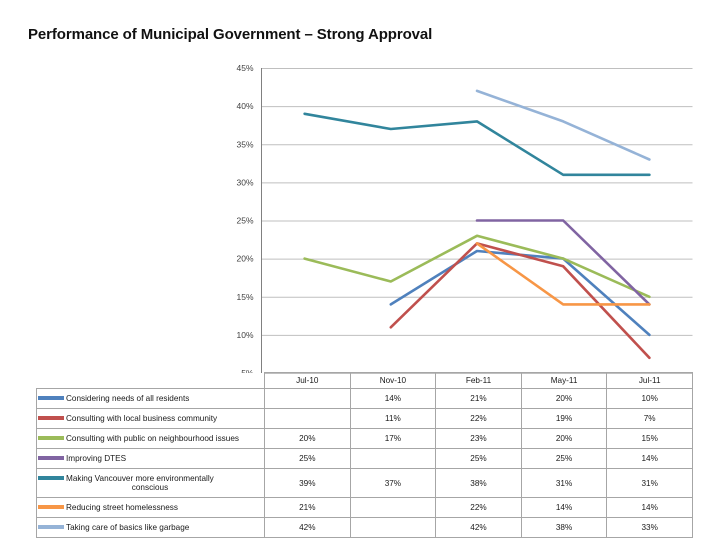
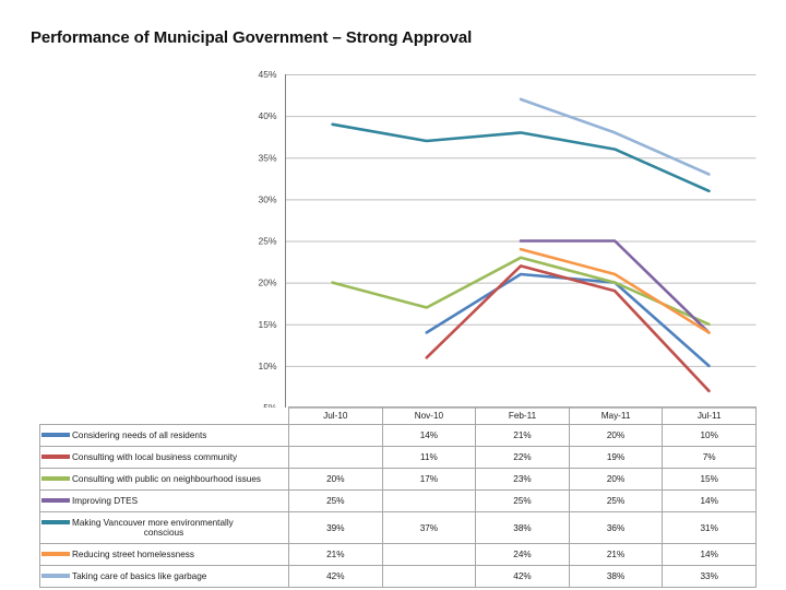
Reducing street homelessness/Feb-11: 22% -> 24%
Making Vancouver more environmentally conscious/May-11: 31% -> 36%
Reducing street homelessness/May-11: 14% -> 21%
